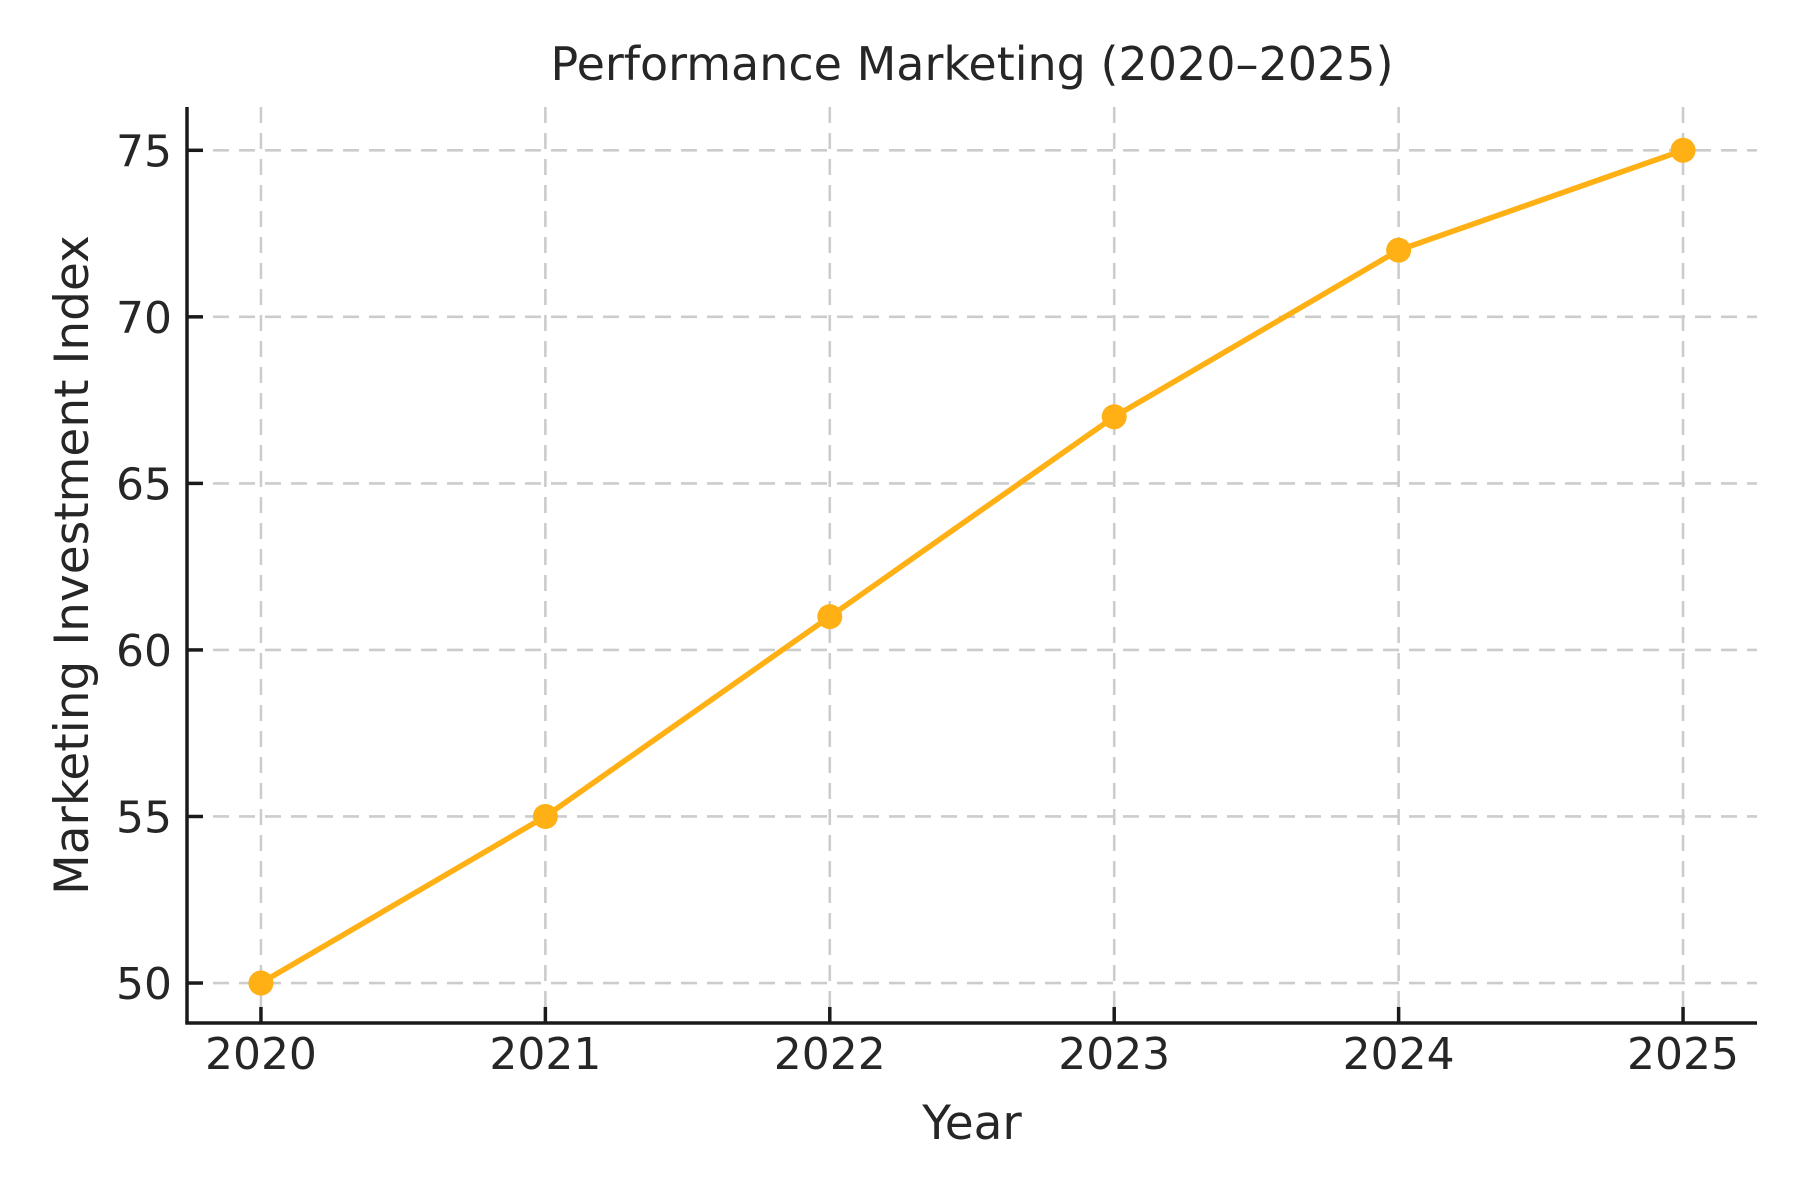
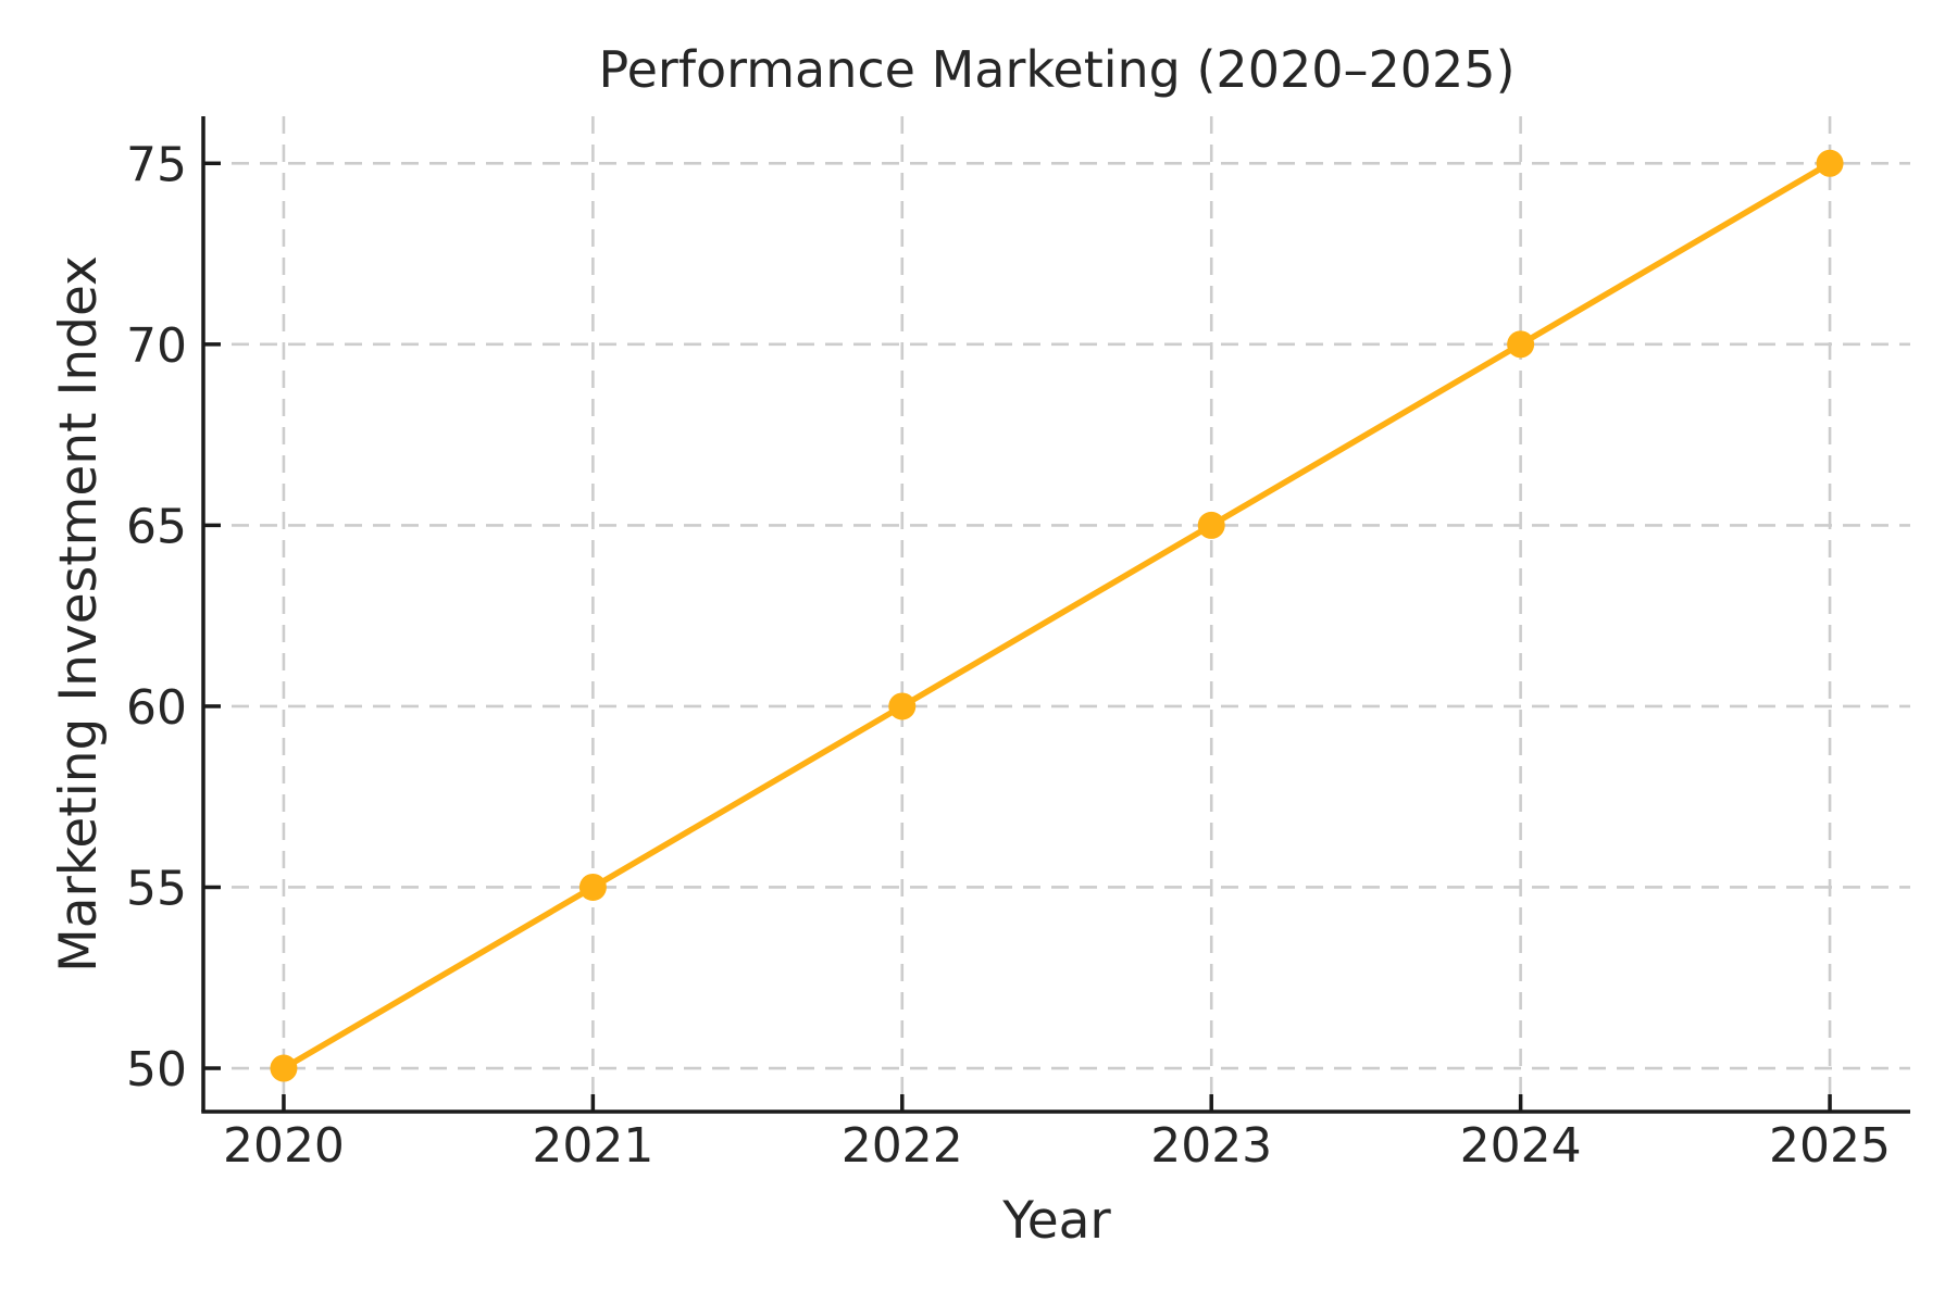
2022: 61 -> 60
2023: 67 -> 65
2024: 72 -> 70
